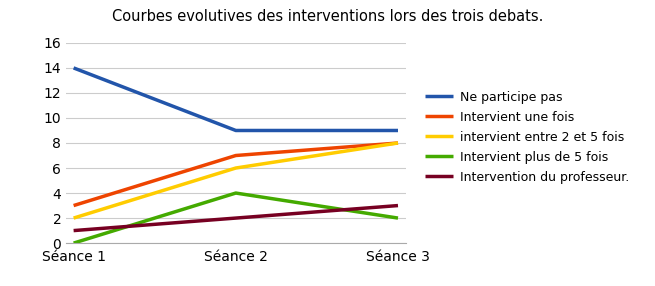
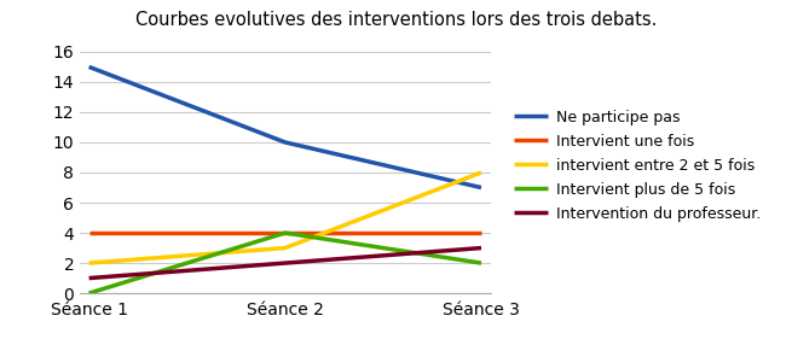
Ne participe pas/Séance 1: 14 -> 15
Intervient une fois/Séance 1: 3 -> 4
Ne participe pas/Séance 2: 9 -> 10
Intervient une fois/Séance 2: 7 -> 4
intervient entre 2 et 5 fois/Séance 2: 6 -> 3
Ne participe pas/Séance 3: 9 -> 7
Intervient une fois/Séance 3: 8 -> 4
